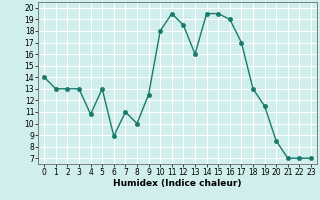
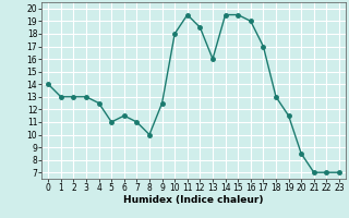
4: 10.8 -> 12.5
5: 13.0 -> 11.0
6: 8.9 -> 11.5
